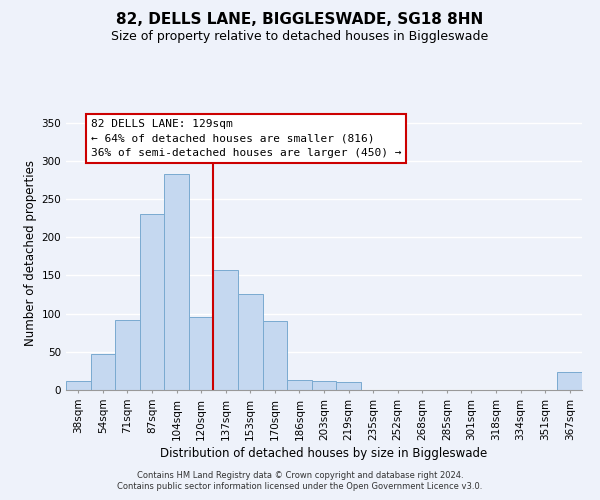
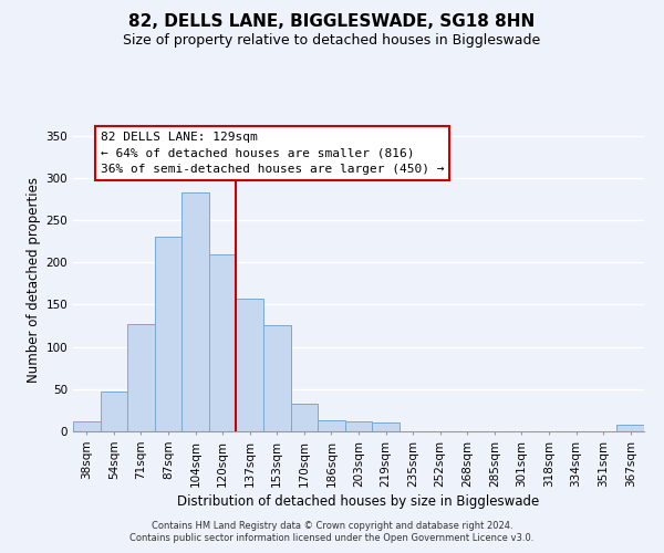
71sqm: 92 -> 127
120sqm: 96 -> 210
170sqm: 90 -> 33
367sqm: 24 -> 8
